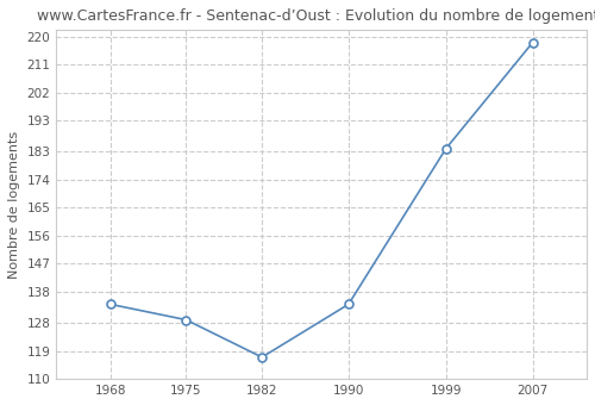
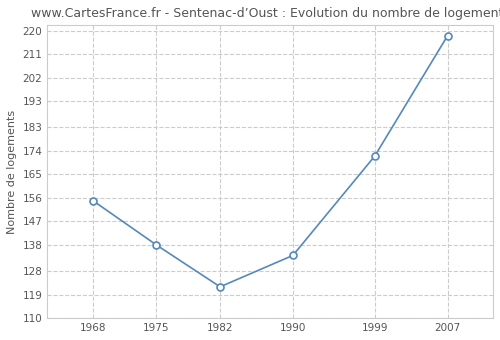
1968: 134 -> 155
1975: 129 -> 138
1982: 117 -> 122
1999: 184 -> 172
